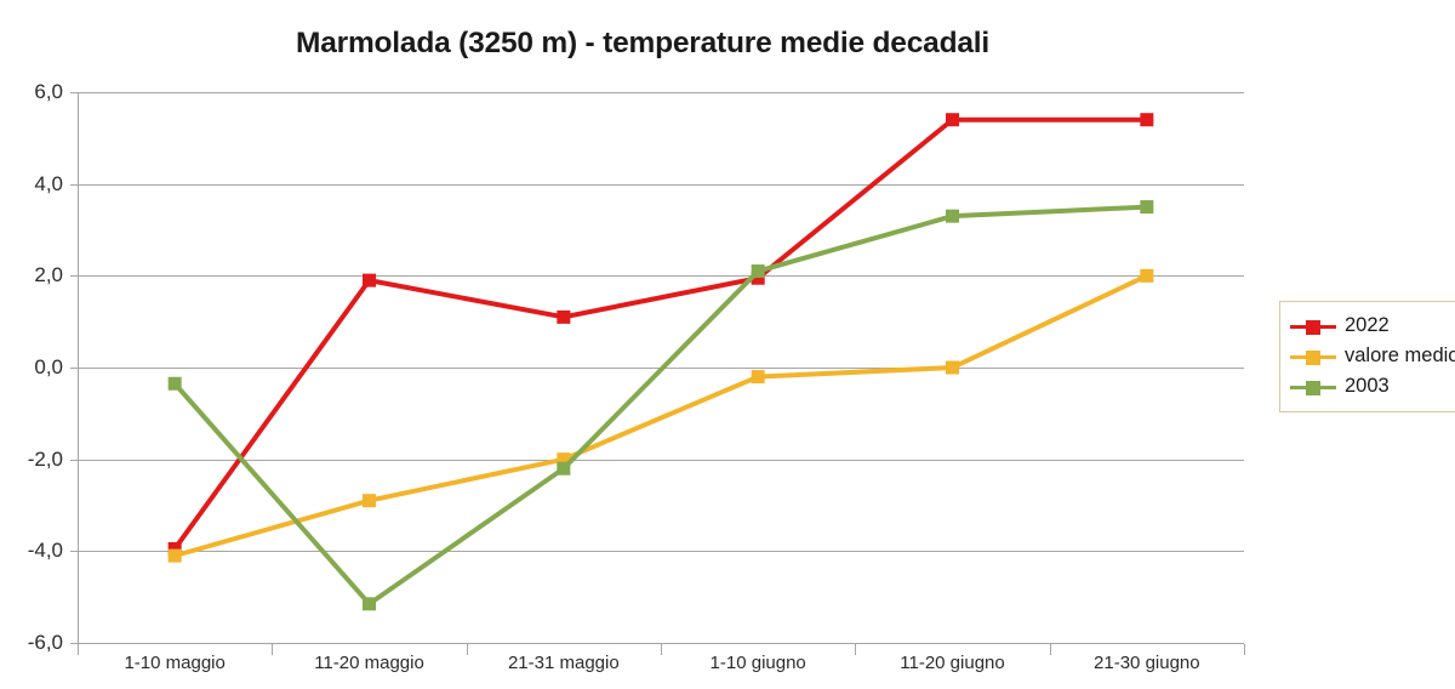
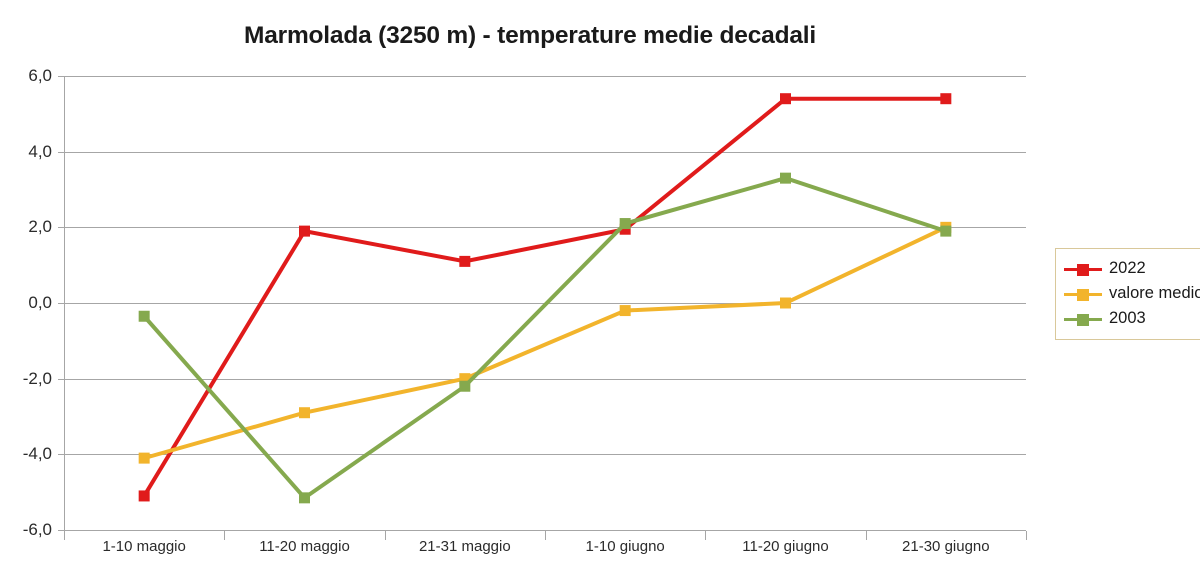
2022/1-10 maggio: -4,0 -> -5,1
2003/21-30 giugno: 3,5 -> 1,9
